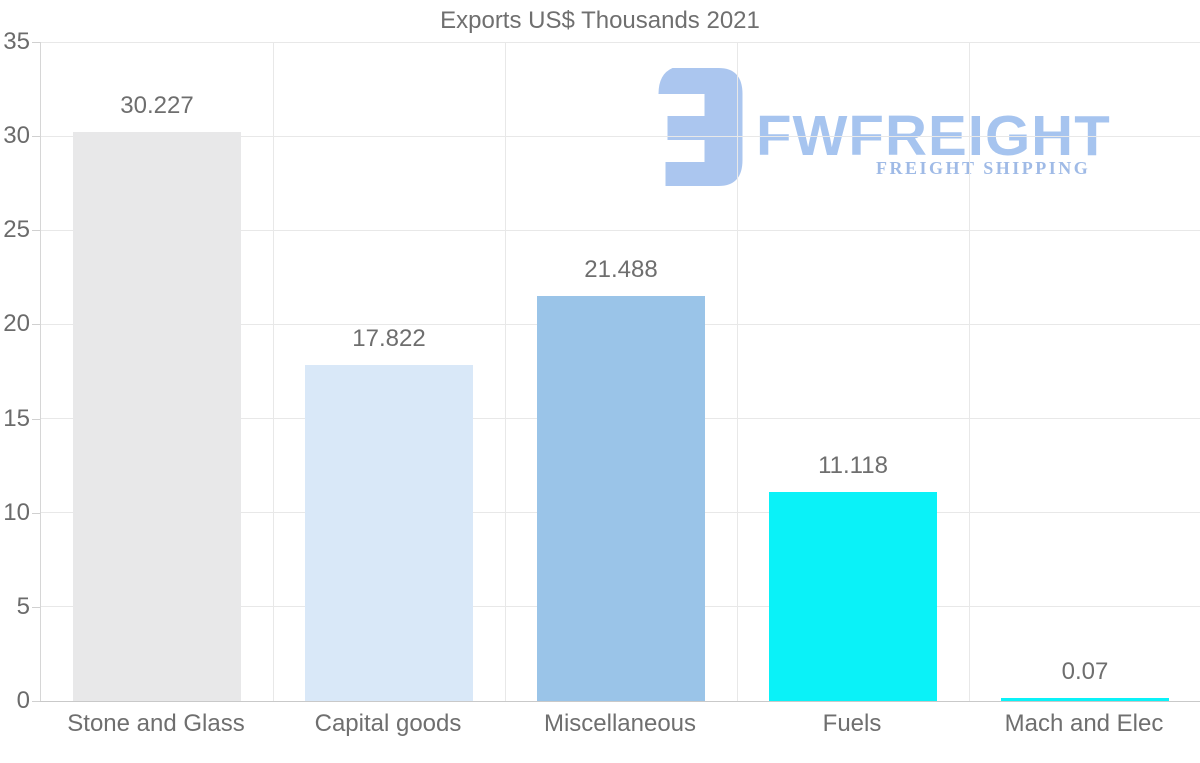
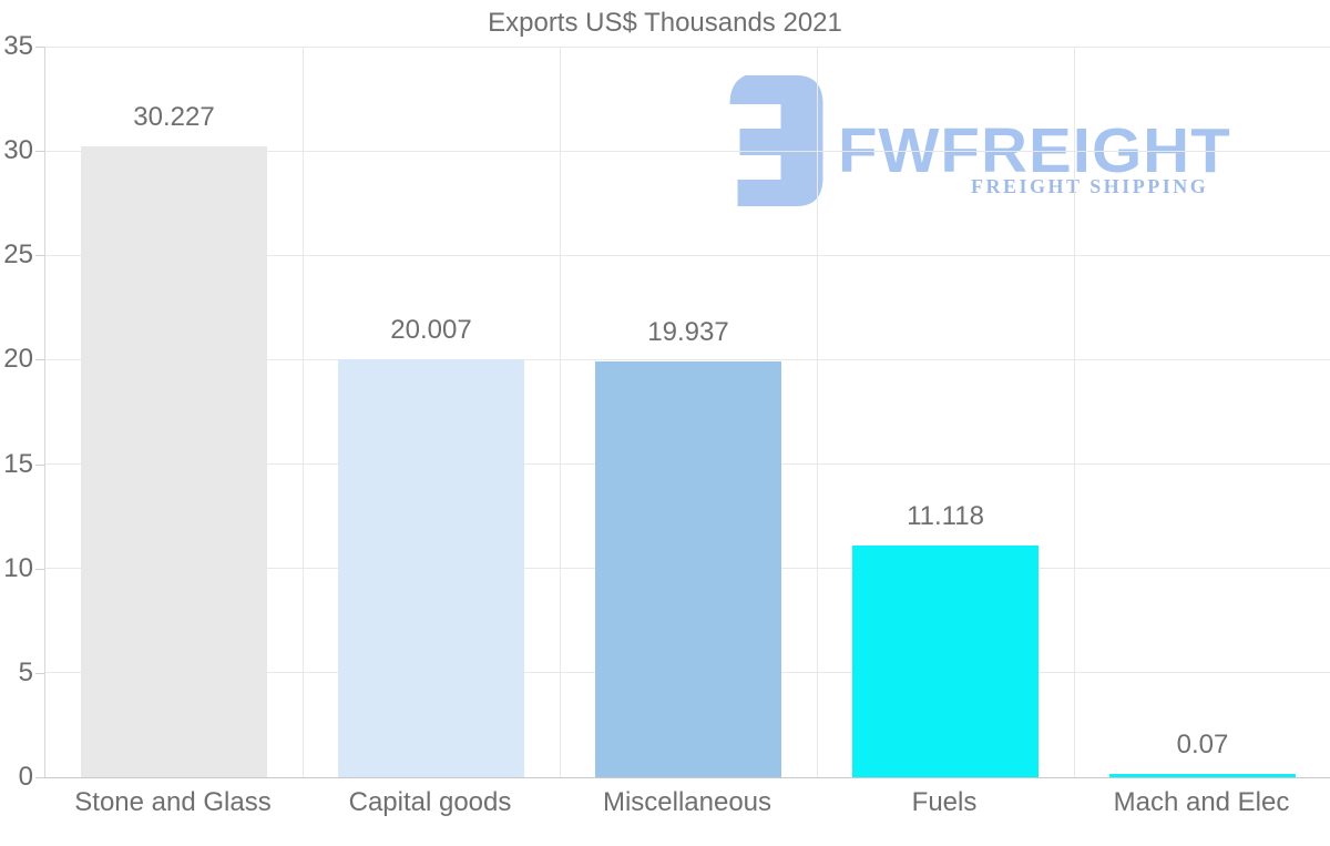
Capital goods: 17.822 -> 20.007
Miscellaneous: 21.488 -> 19.937
